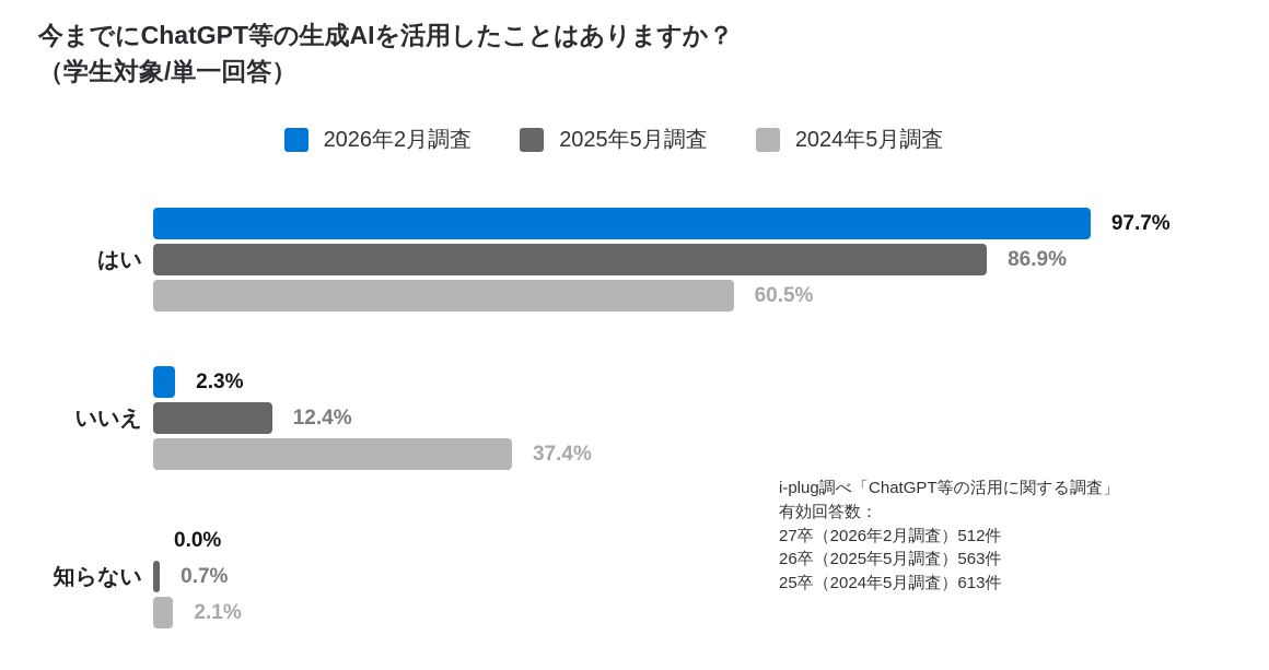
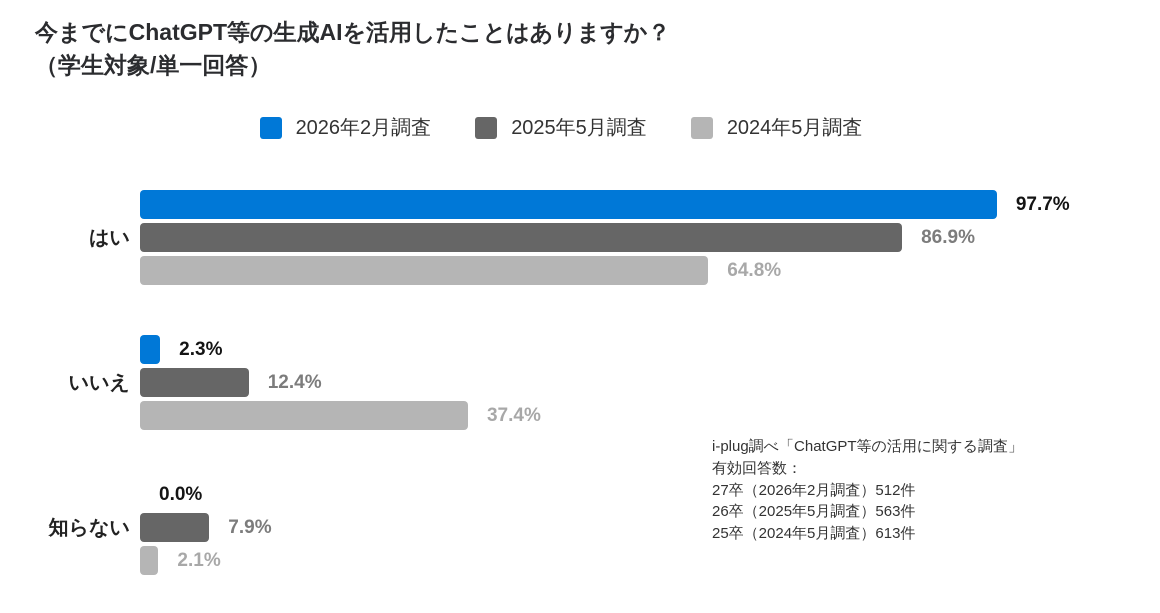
2024年5月調査/はい: 60.5% -> 64.8%
2025年5月調査/知らない: 0.7% -> 7.9%
